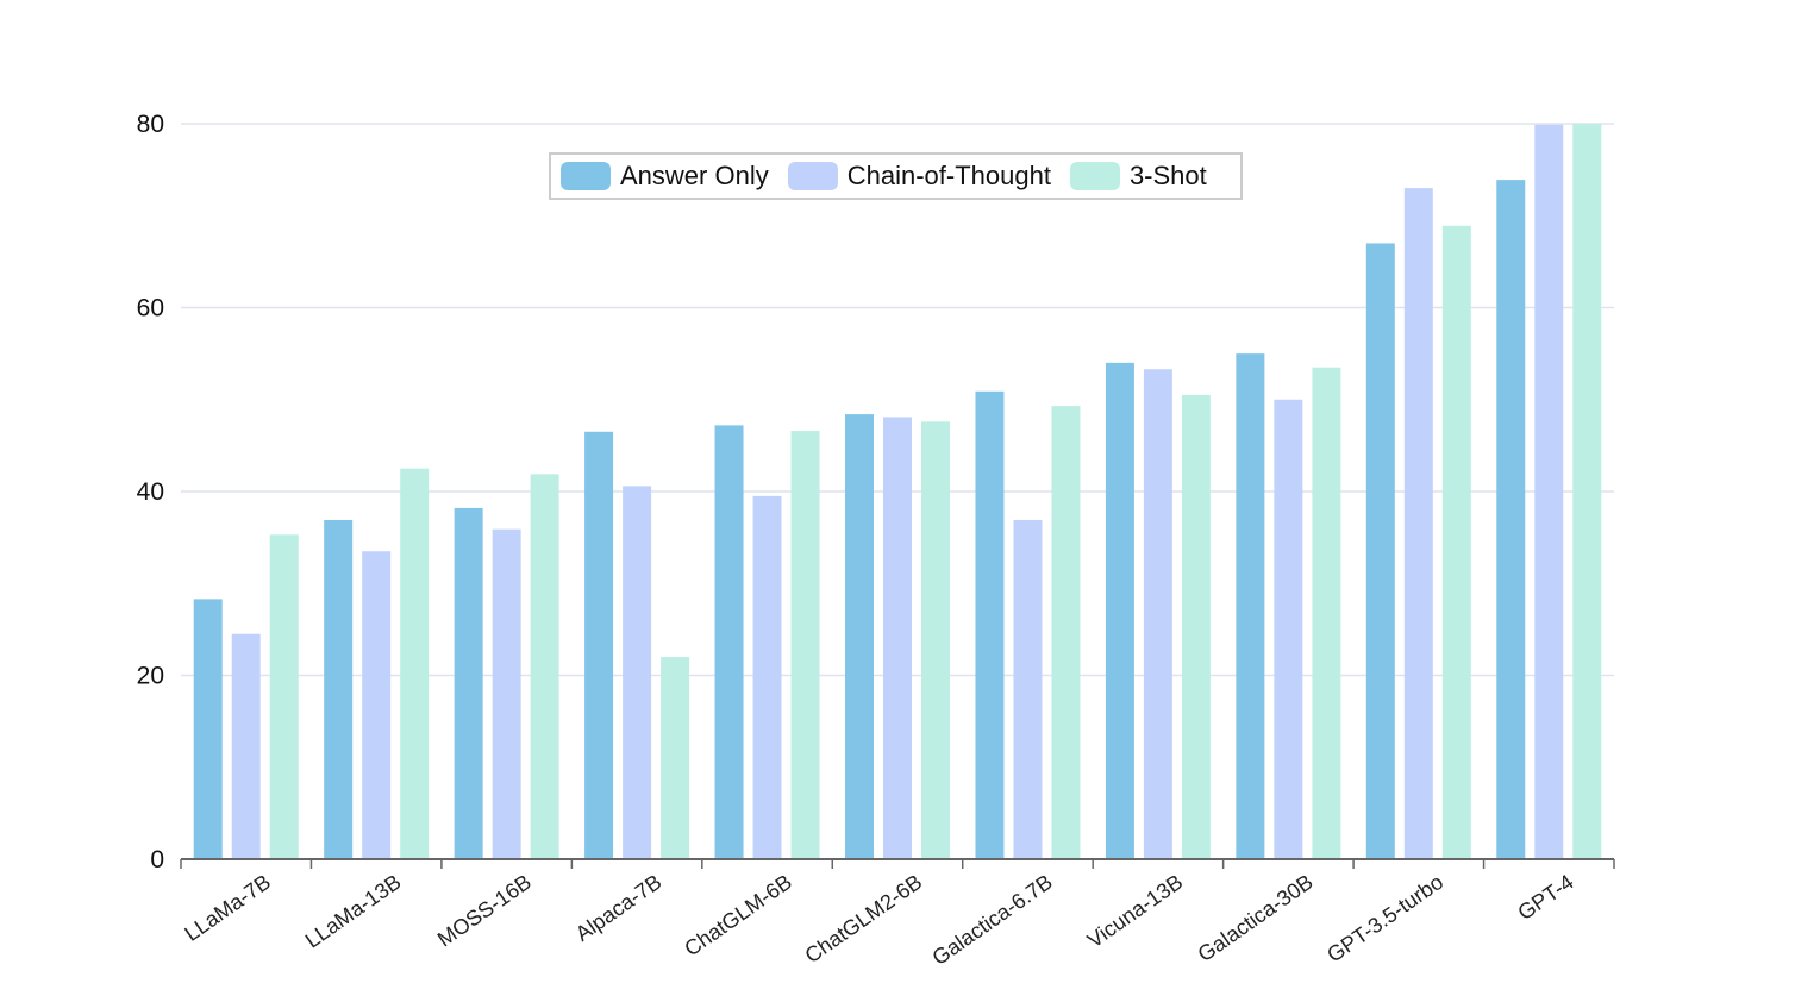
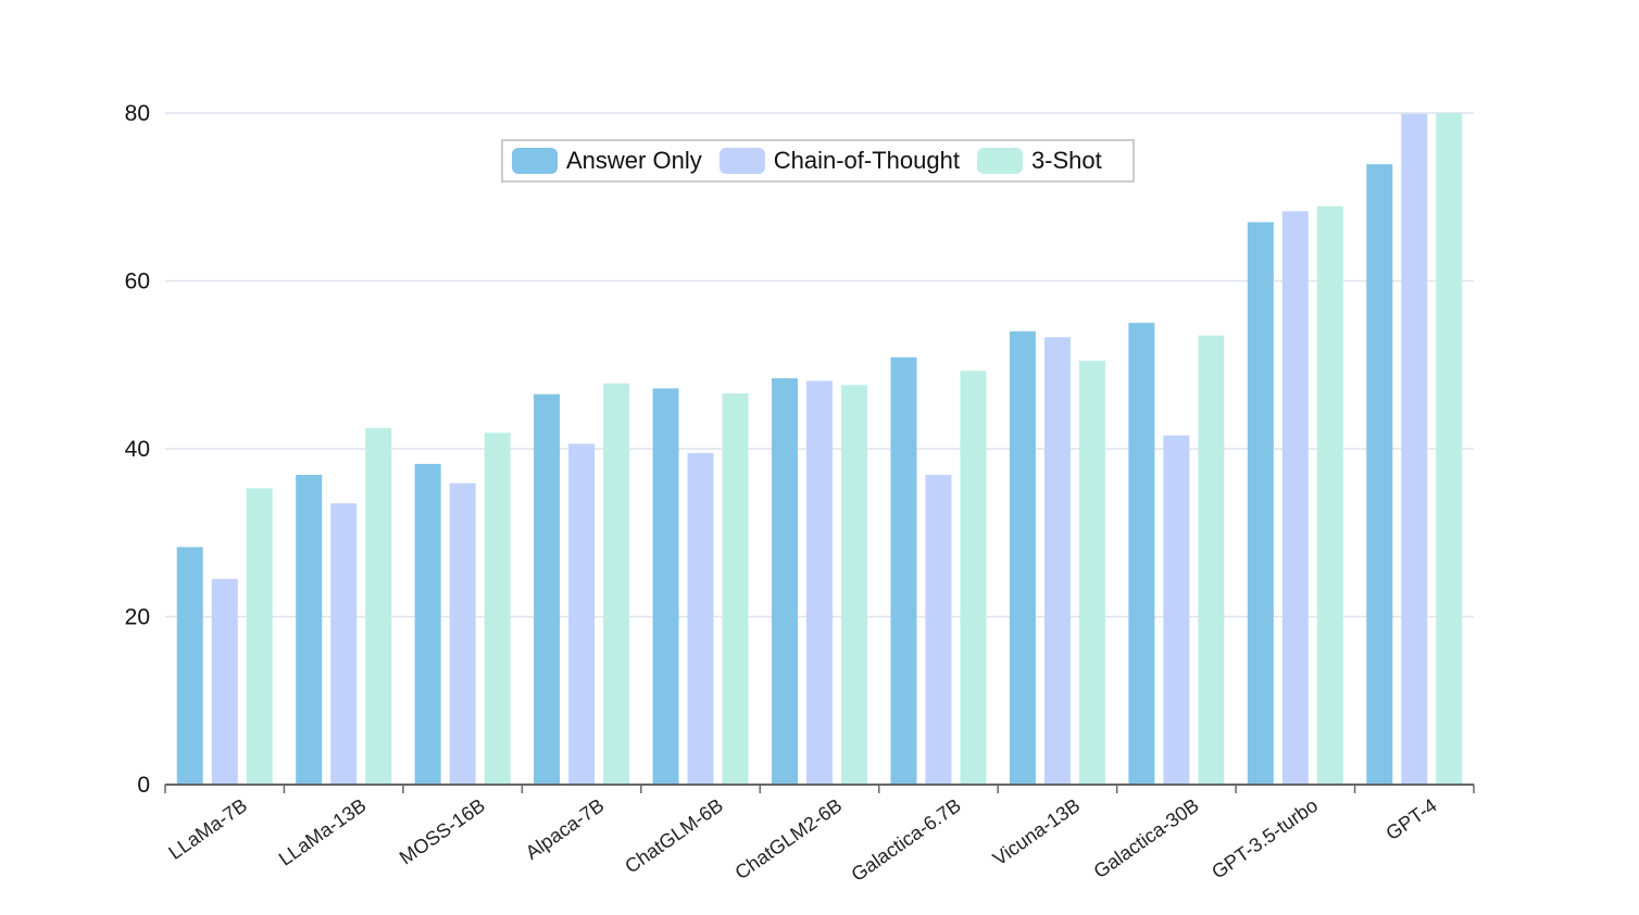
3-Shot/Alpaca-7B: 22 -> 48
Chain-of-Thought/Galactica-30B: 50 -> 42
Chain-of-Thought/GPT-3.5-turbo: 73 -> 68
